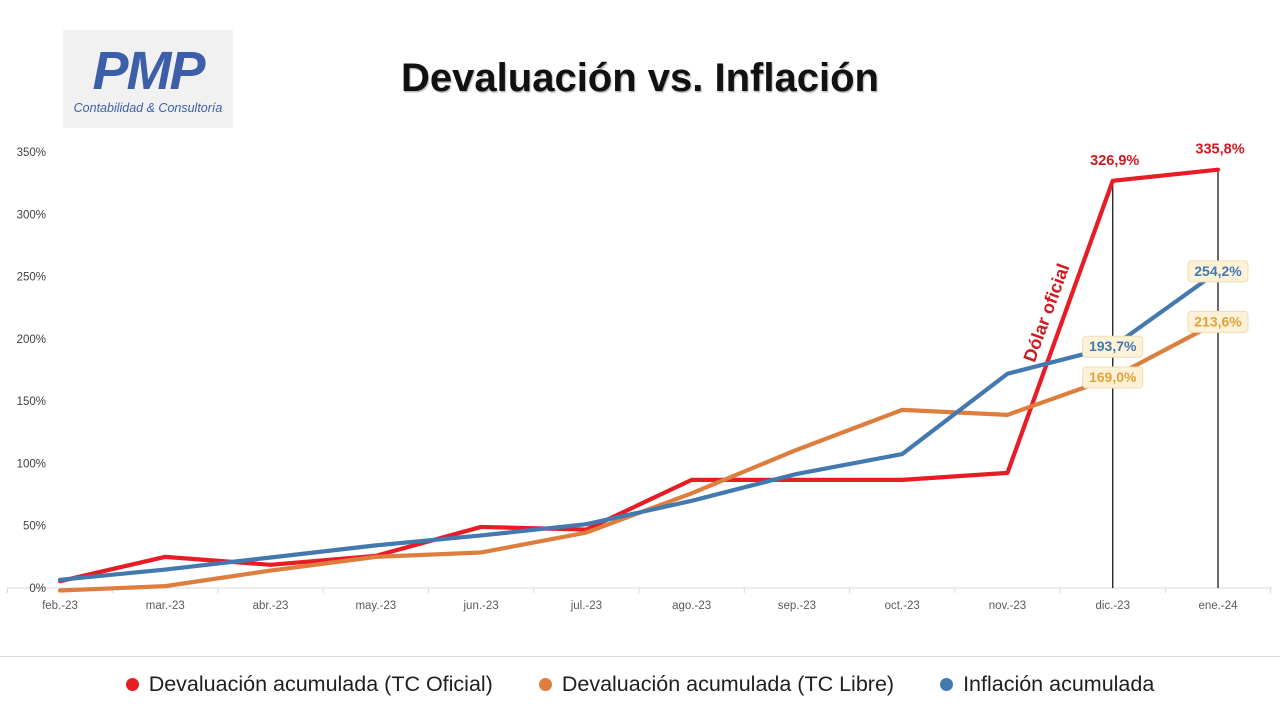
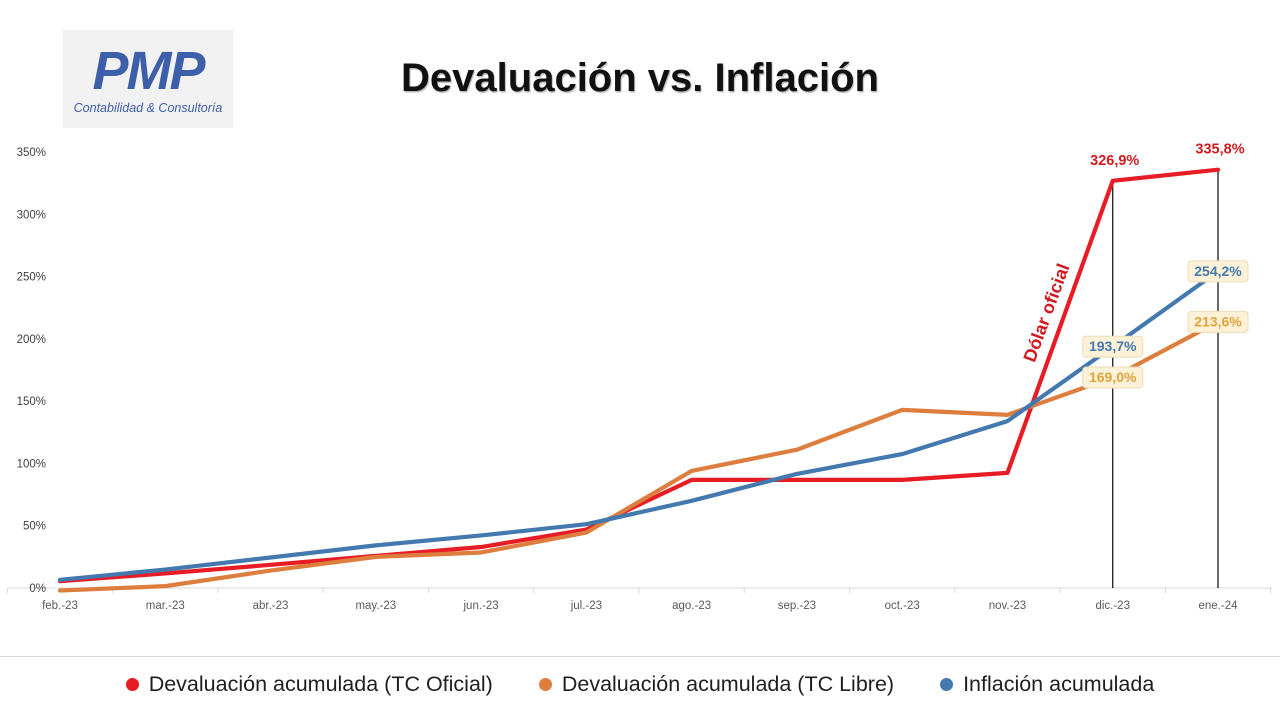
Devaluación acumulada (TC Oficial)/mar.-23: 25% -> 12%
Devaluación acumulada (TC Oficial)/jun.-23: 49% -> 33%
Devaluación acumulada (TC Libre)/ago.-23: 76% -> 94%
Inflación acumulada/nov.-23: 172% -> 134%
